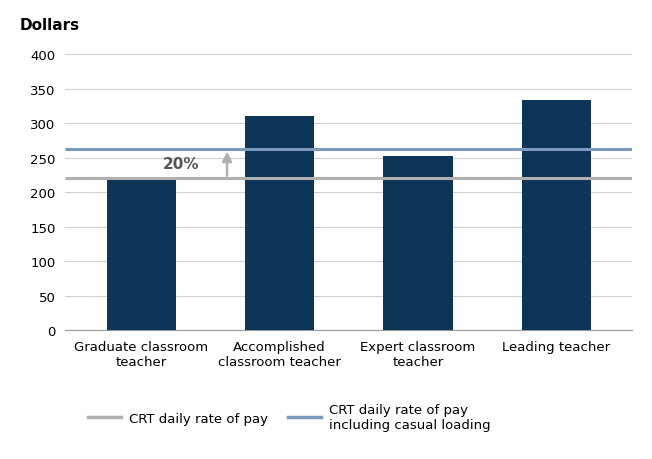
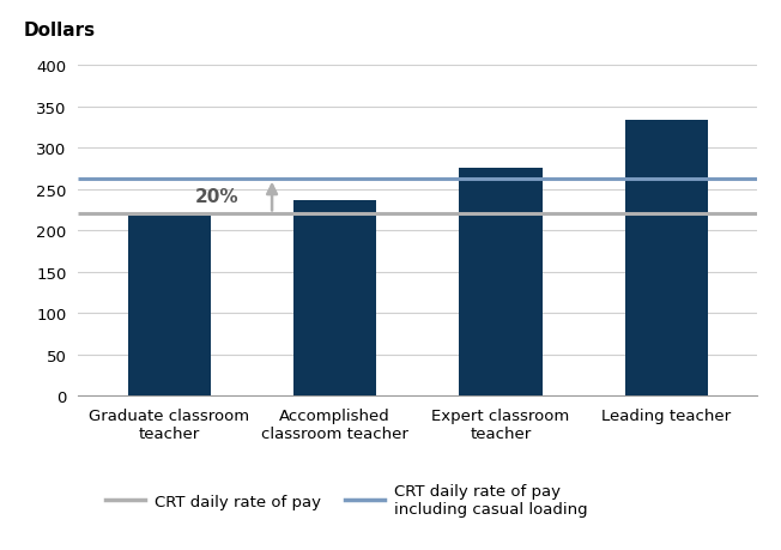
Accomplished classroom teacher: 310 -> 236
Expert classroom teacher: 252 -> 275
